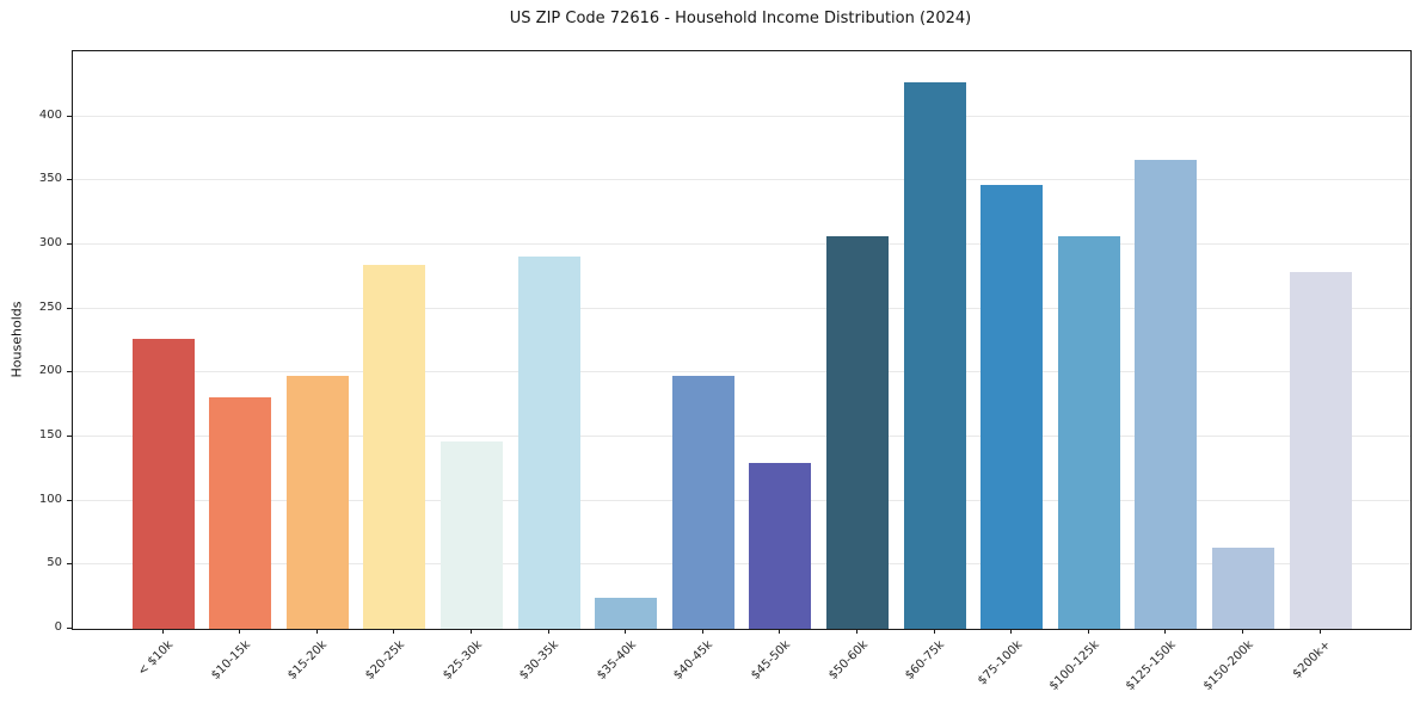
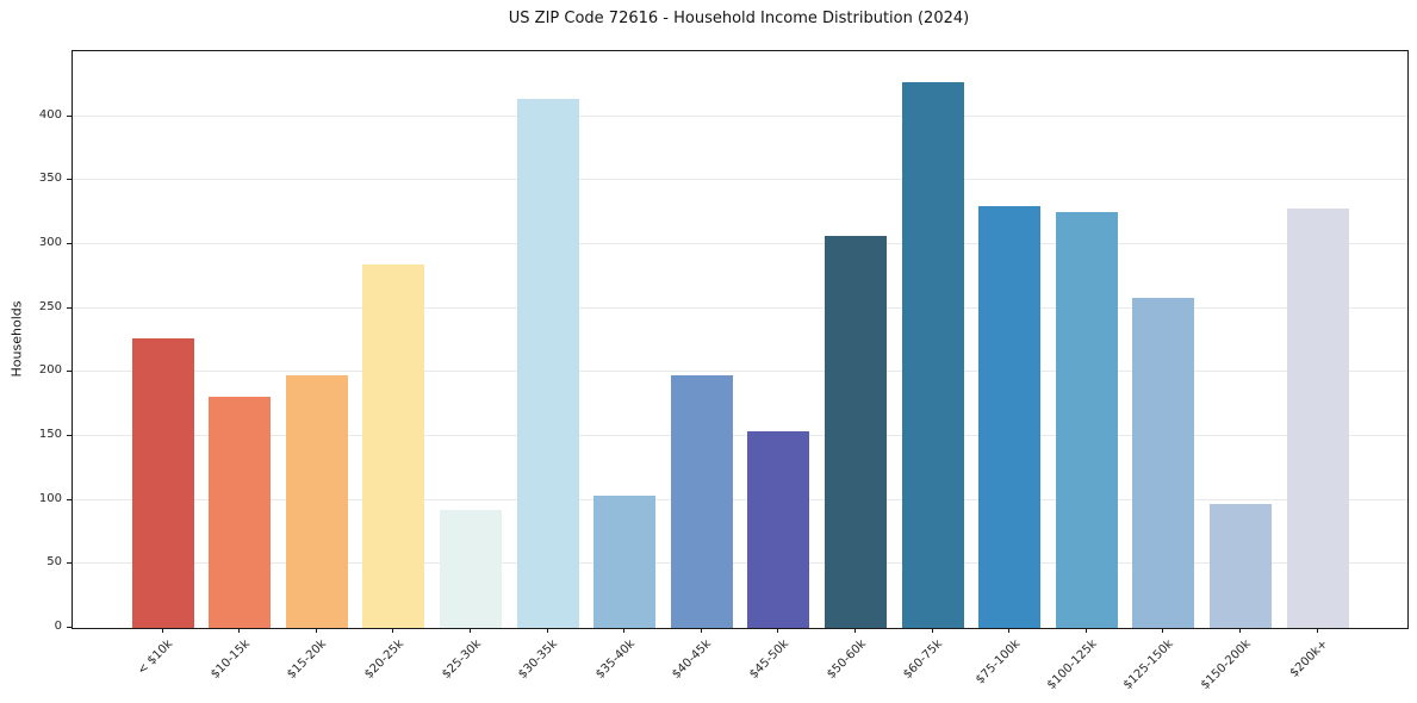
$25-30k: 146 -> 92
$30-35k: 291 -> 414
$35-40k: 24 -> 103
$45-50k: 130 -> 154
$75-100k: 347 -> 330
$100-125k: 307 -> 325
$125-150k: 366 -> 258
$150-200k: 63 -> 97
$200k+: 279 -> 328
